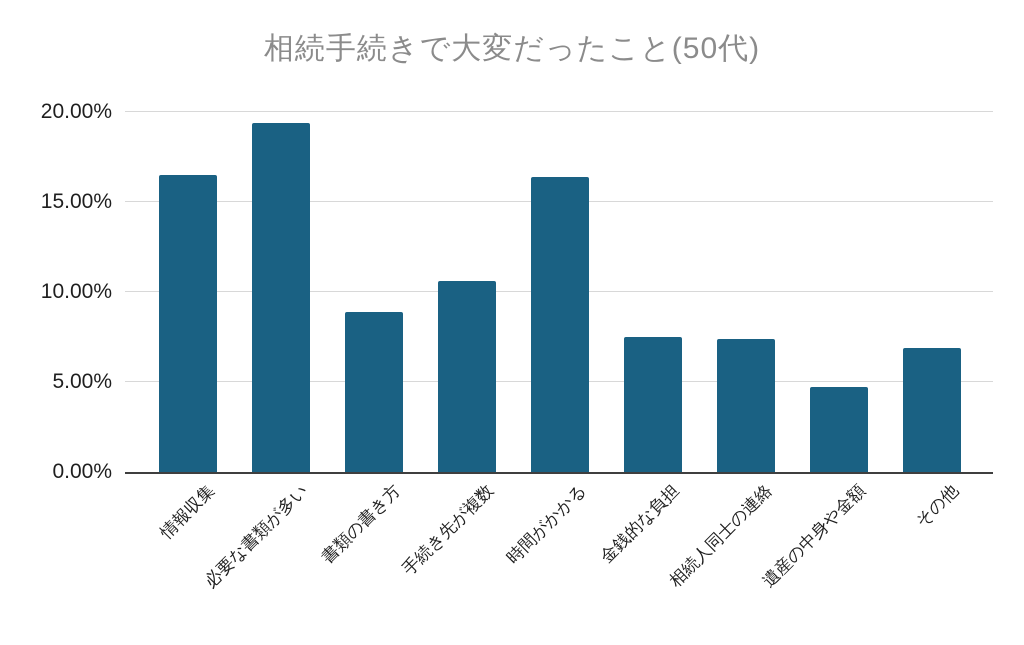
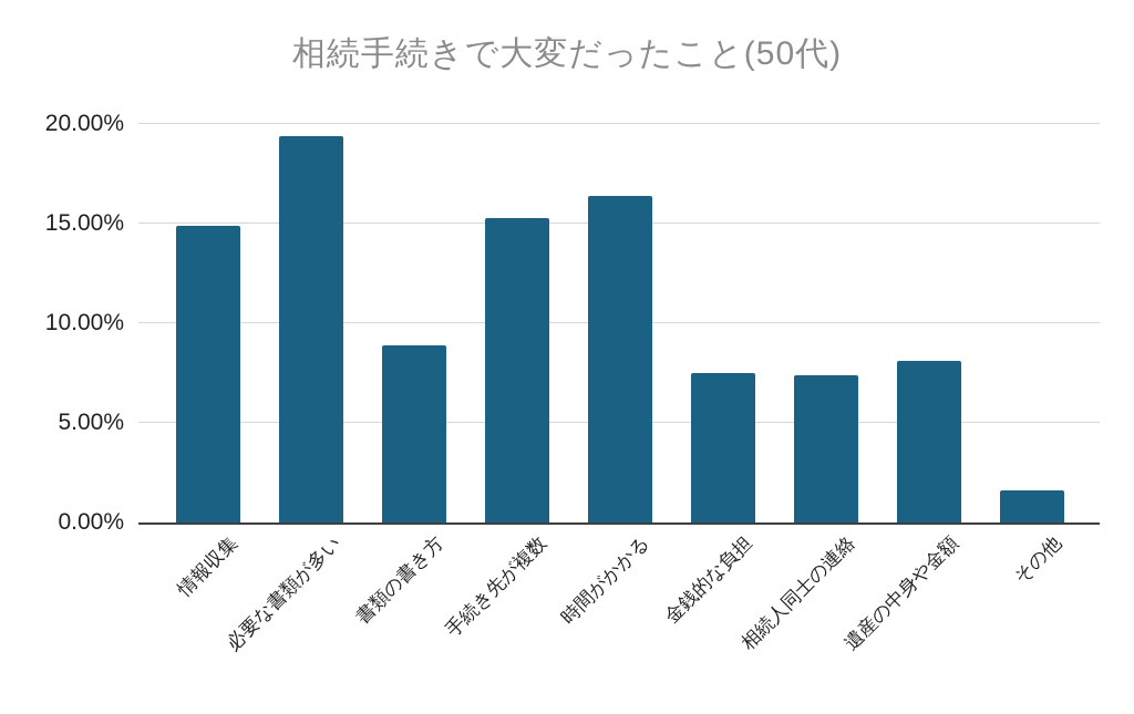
情報収集: 16.5% -> 14.9%
手続き先が複数: 10.6% -> 15.3%
遺産の中身や金額: 4.7% -> 8.1%
その他: 6.9% -> 1.6%
